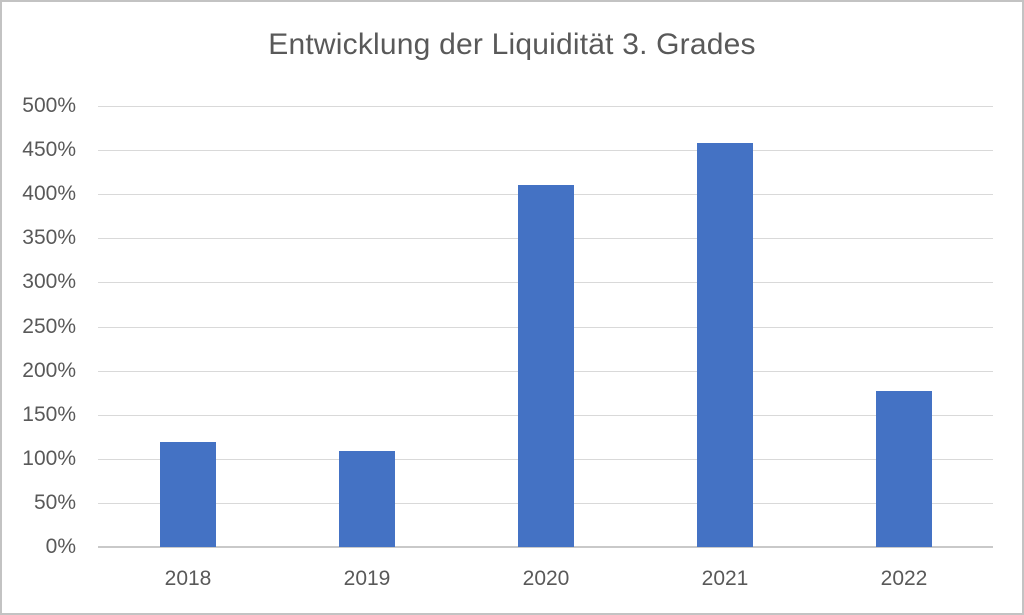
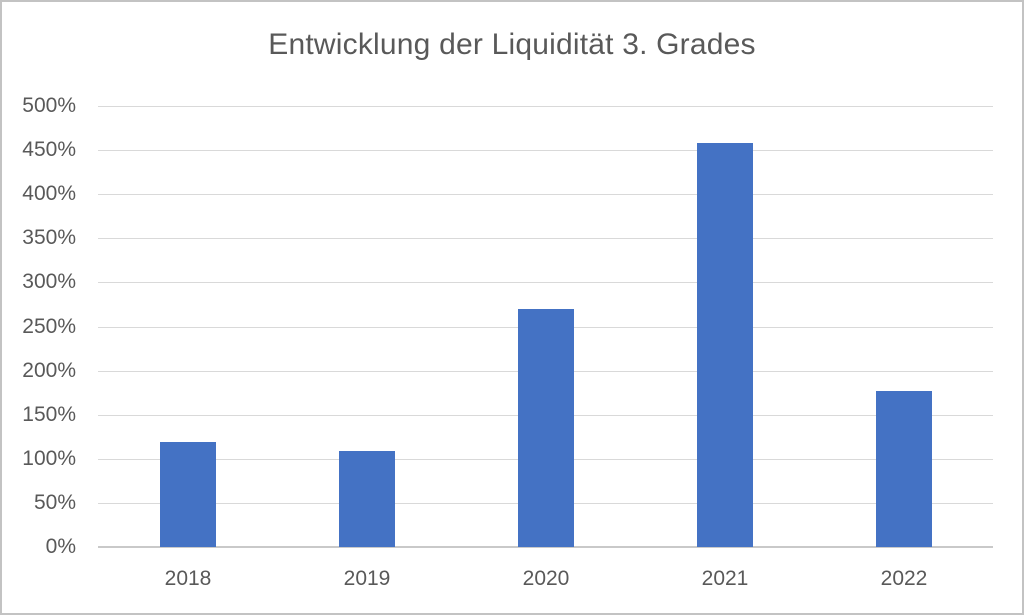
2020: 410% -> 270%
